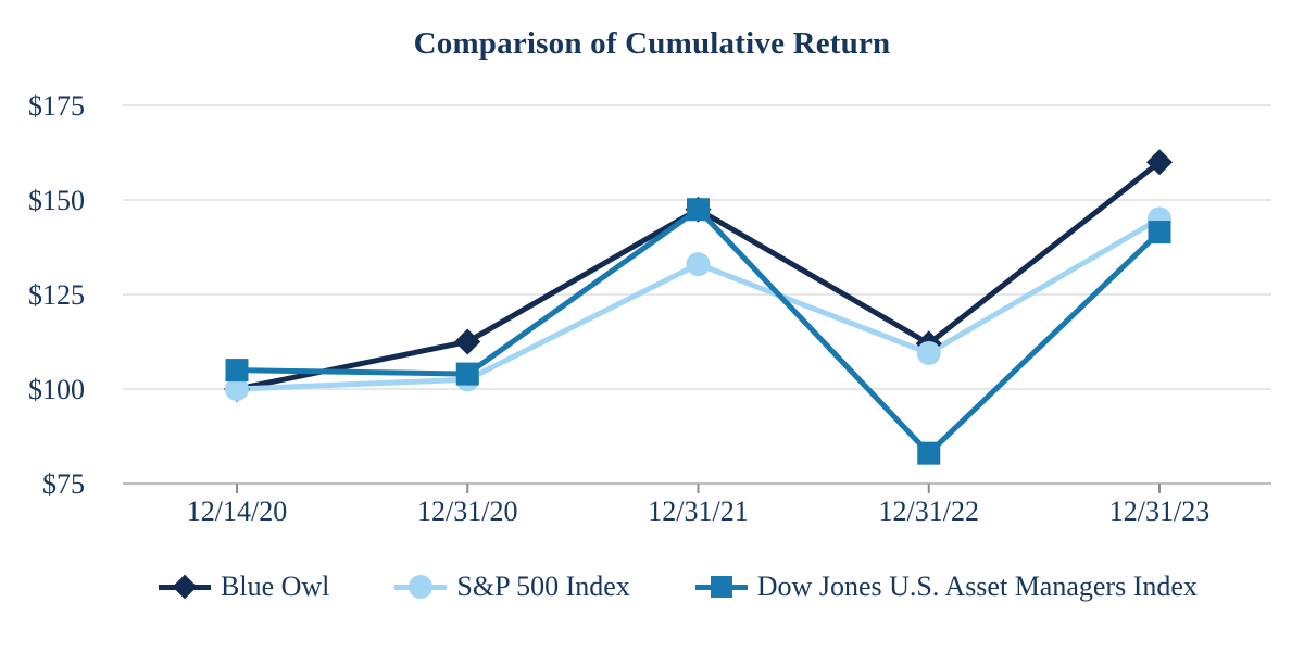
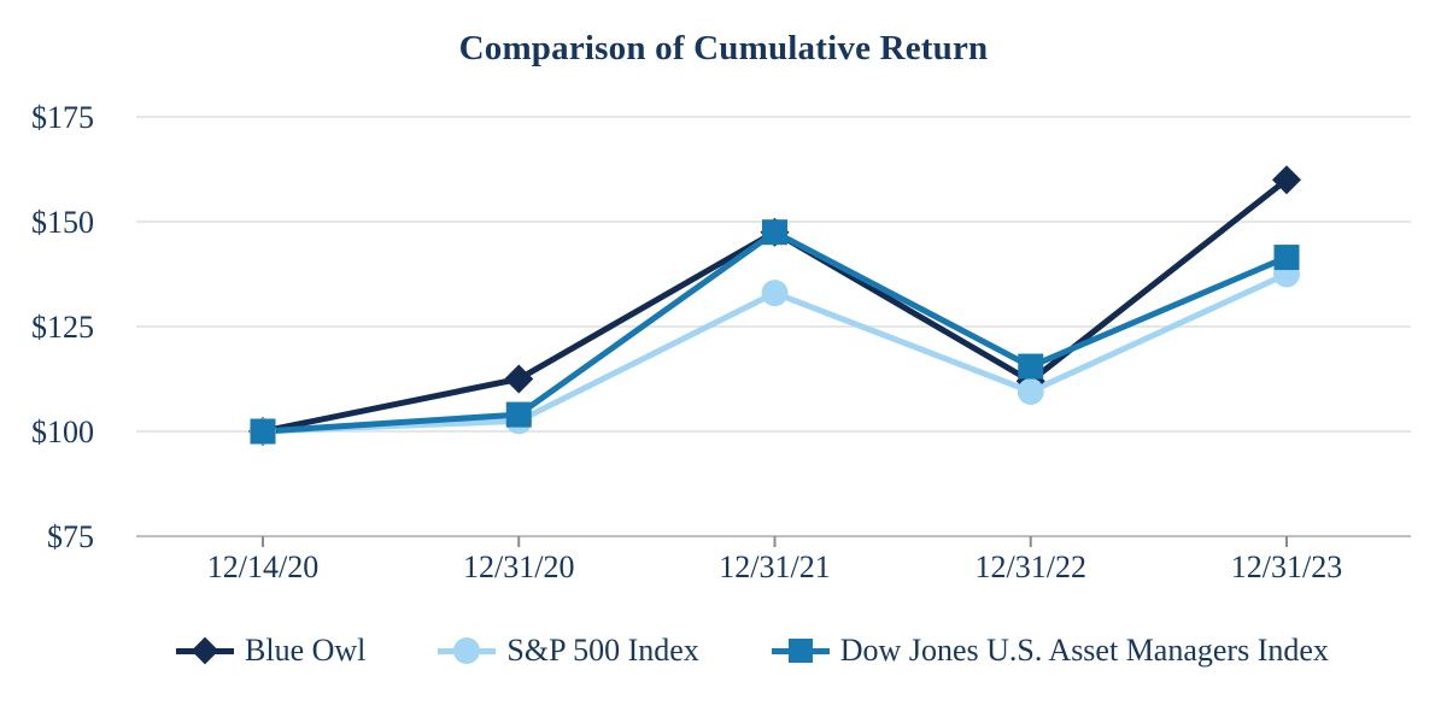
Dow Jones U.S. Asset Managers Index/12/14/20: $105 -> $100
Dow Jones U.S. Asset Managers Index/12/31/22: $83 -> $116
S&P 500 Index/12/31/23: $145 -> $138
